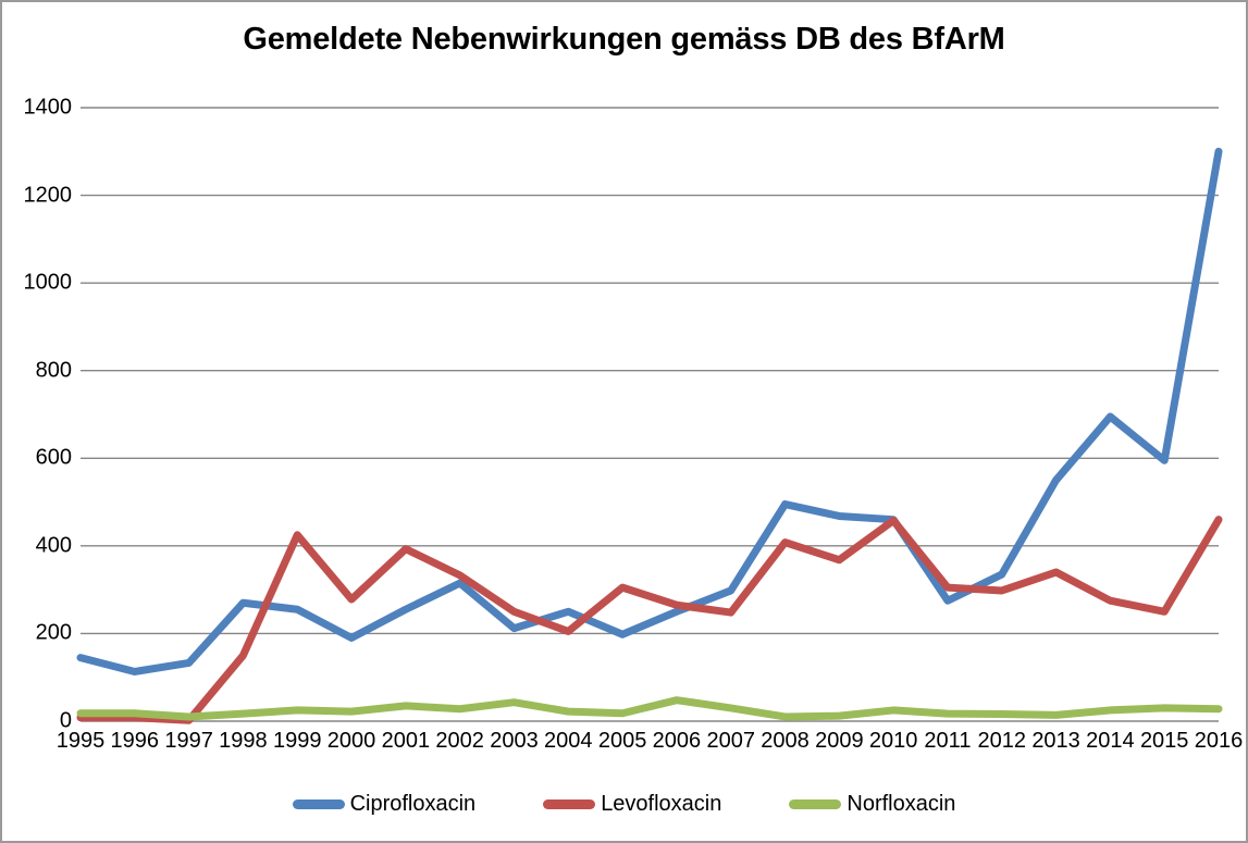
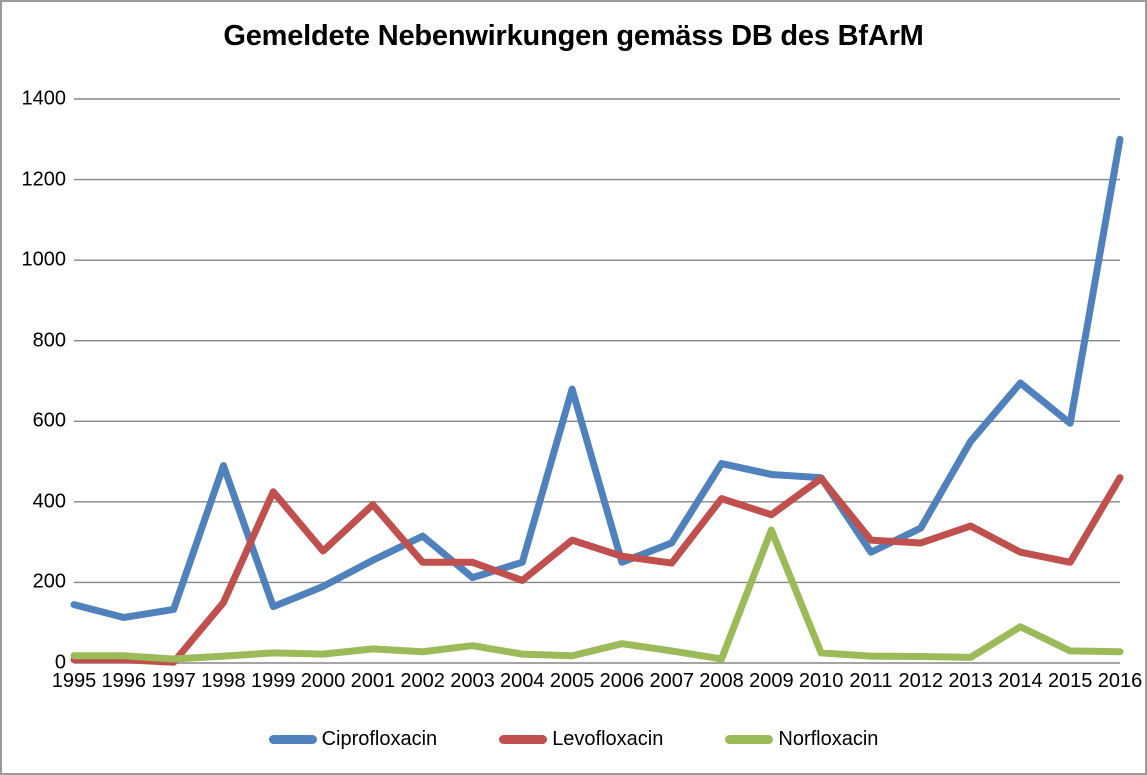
Ciprofloxacin/1998: 270 -> 490
Ciprofloxacin/1999: 260 -> 140
Levofloxacin/2002: 330 -> 250
Ciprofloxacin/2005: 200 -> 680
Norfloxacin/2009: 10 -> 330
Norfloxacin/2014: 20 -> 90
